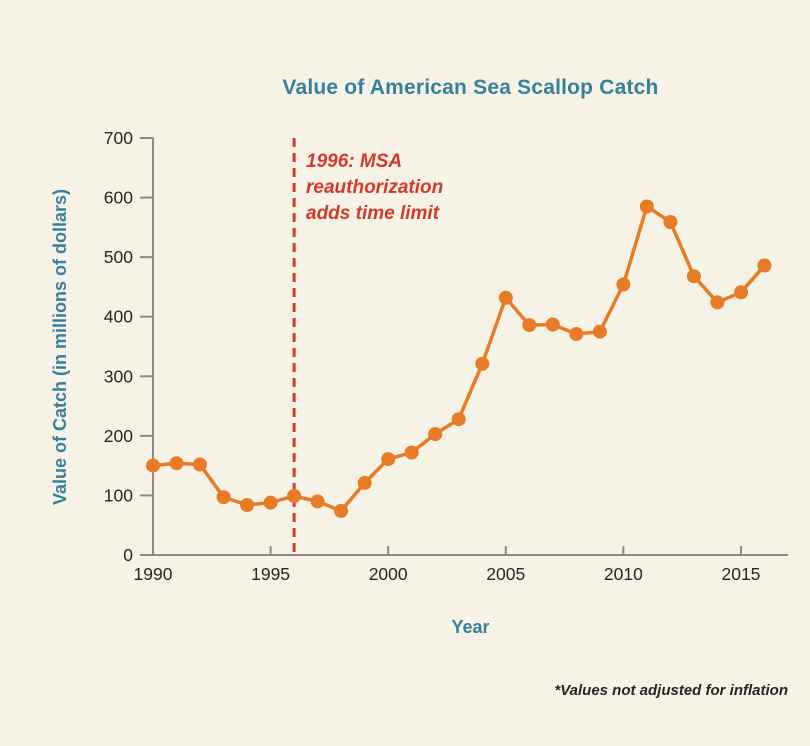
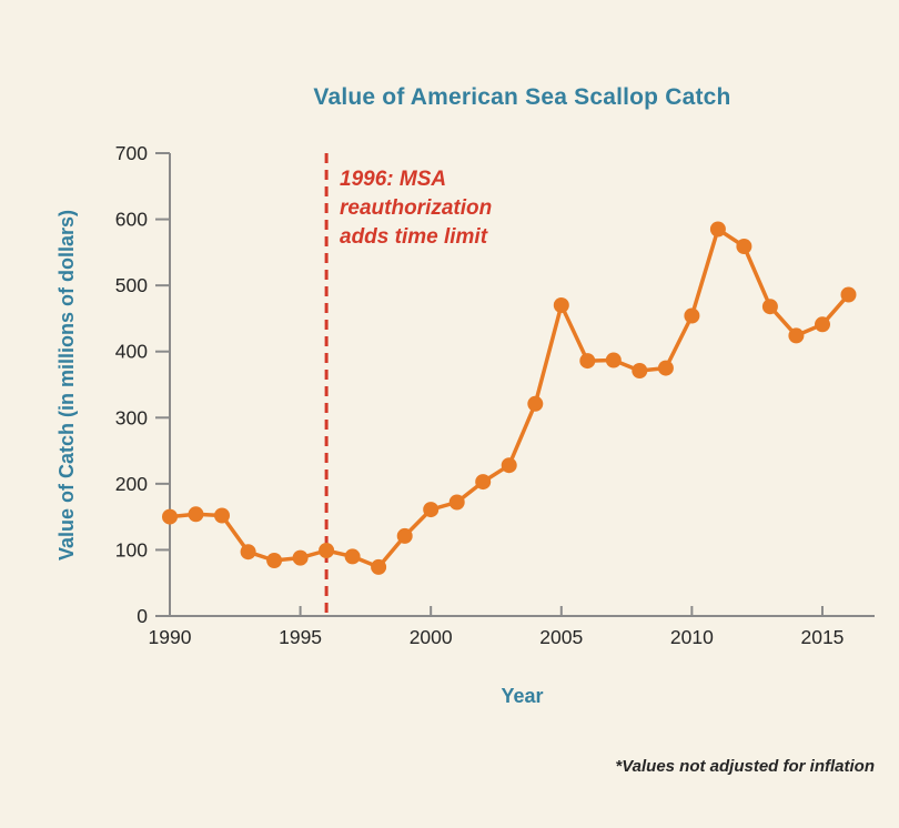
2005: 430 -> 470
